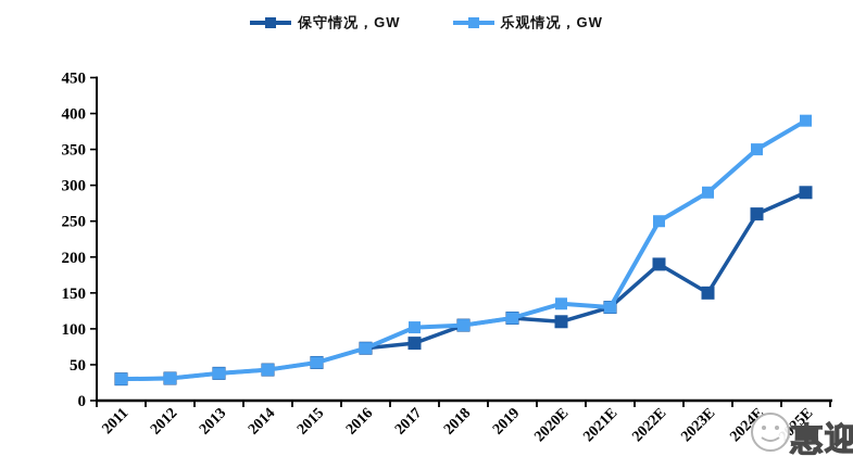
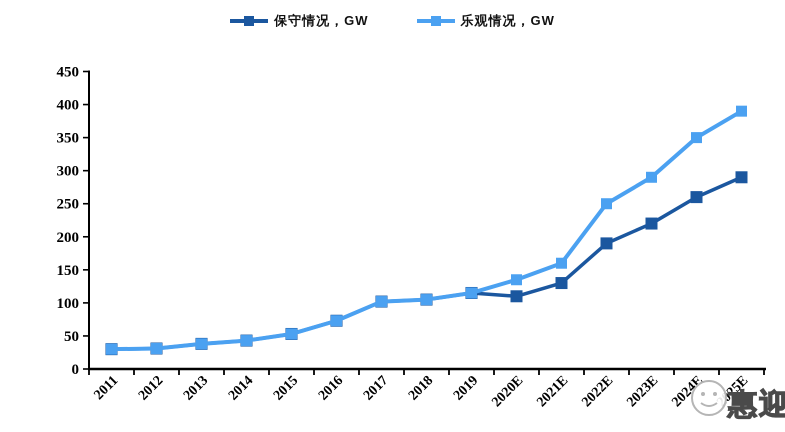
保守情况，GW/2017: 80 -> 100
乐观情况，GW/2021E: 130 -> 160
保守情况，GW/2023E: 150 -> 220
